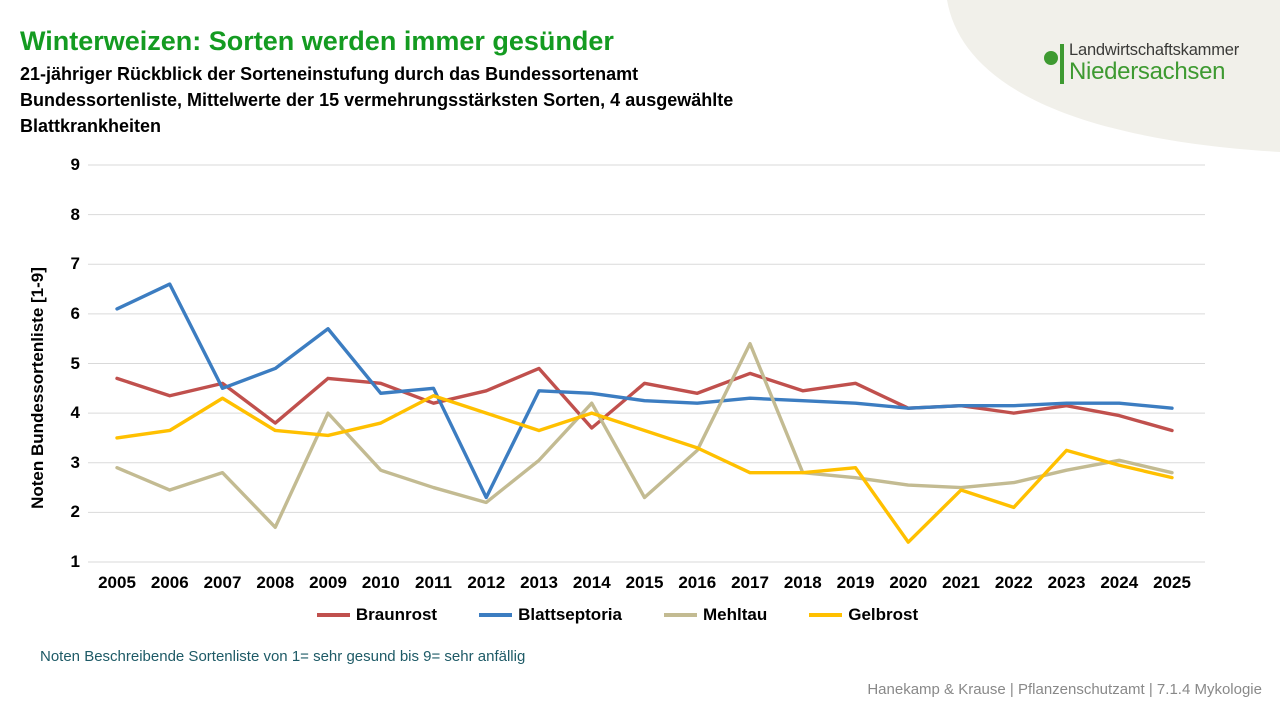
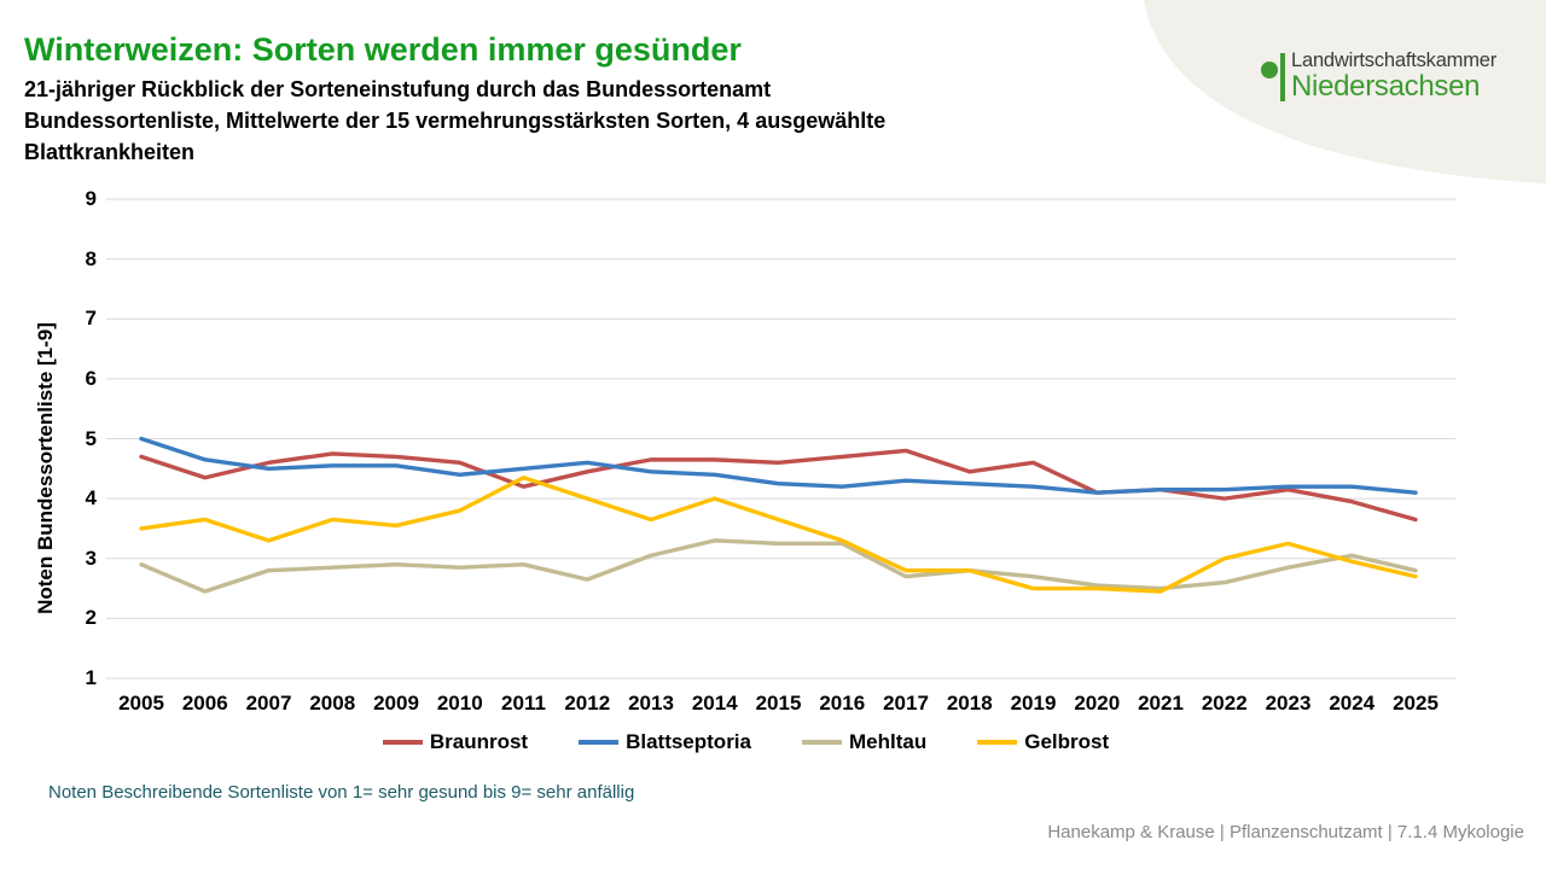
Blattseptoria/2005: 6.1 -> 5.0
Blattseptoria/2006: 6.6 -> 4.7
Gelbrost/2007: 4.3 -> 3.3
Braunrost/2008: 3.8 -> 4.8
Blattseptoria/2008: 4.9 -> 4.5
Mehltau/2008: 1.7 -> 2.9
Blattseptoria/2009: 5.7 -> 4.5
Mehltau/2009: 4.0 -> 2.9
Mehltau/2011: 2.5 -> 2.9
Blattseptoria/2012: 2.3 -> 4.6
Mehltau/2012: 2.2 -> 2.6
Braunrost/2013: 4.9 -> 4.7
Braunrost/2014: 3.7 -> 4.7
Mehltau/2014: 4.2 -> 3.3
Mehltau/2015: 2.3 -> 3.2
Braunrost/2016: 4.4 -> 4.7
Mehltau/2017: 5.4 -> 2.7
Gelbrost/2019: 2.9 -> 2.5
Gelbrost/2020: 1.4 -> 2.5
Gelbrost/2022: 2.1 -> 3.0
